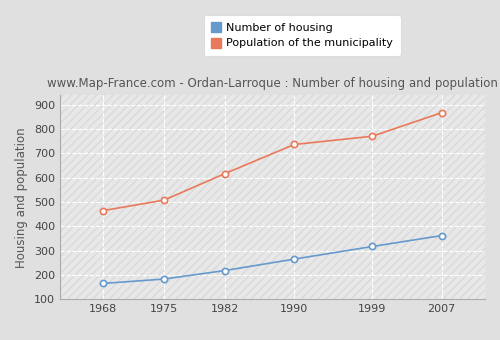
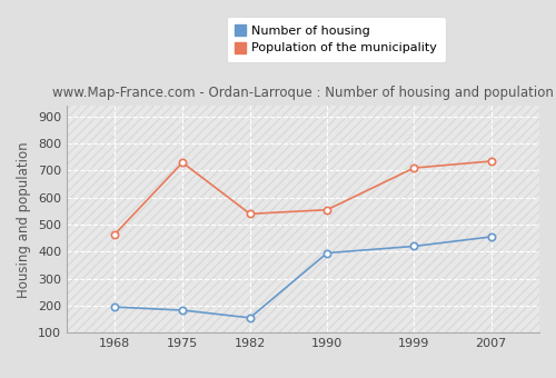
Number of housing/1968: 165 -> 195
Population of the municipality/1975: 508 -> 730
Number of housing/1982: 218 -> 155
Population of the municipality/1982: 617 -> 540
Number of housing/1990: 265 -> 395
Population of the municipality/1990: 737 -> 555
Number of housing/1999: 317 -> 420
Population of the municipality/1999: 771 -> 710
Number of housing/2007: 362 -> 455
Population of the municipality/2007: 868 -> 735
